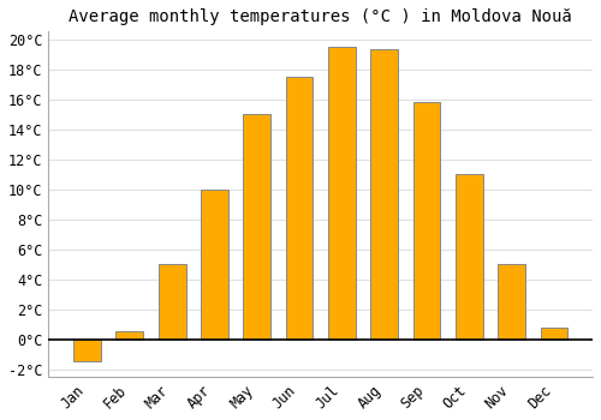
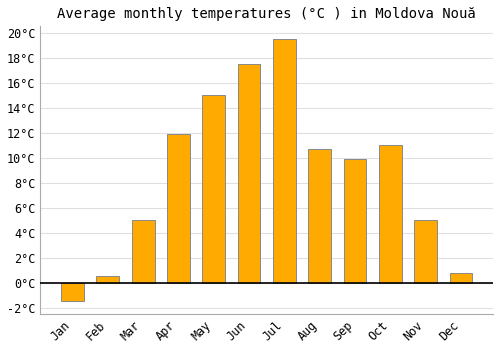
Apr: 10.0°C -> 11.9°C
Aug: 19.3°C -> 10.7°C
Sep: 15.8°C -> 9.9°C
